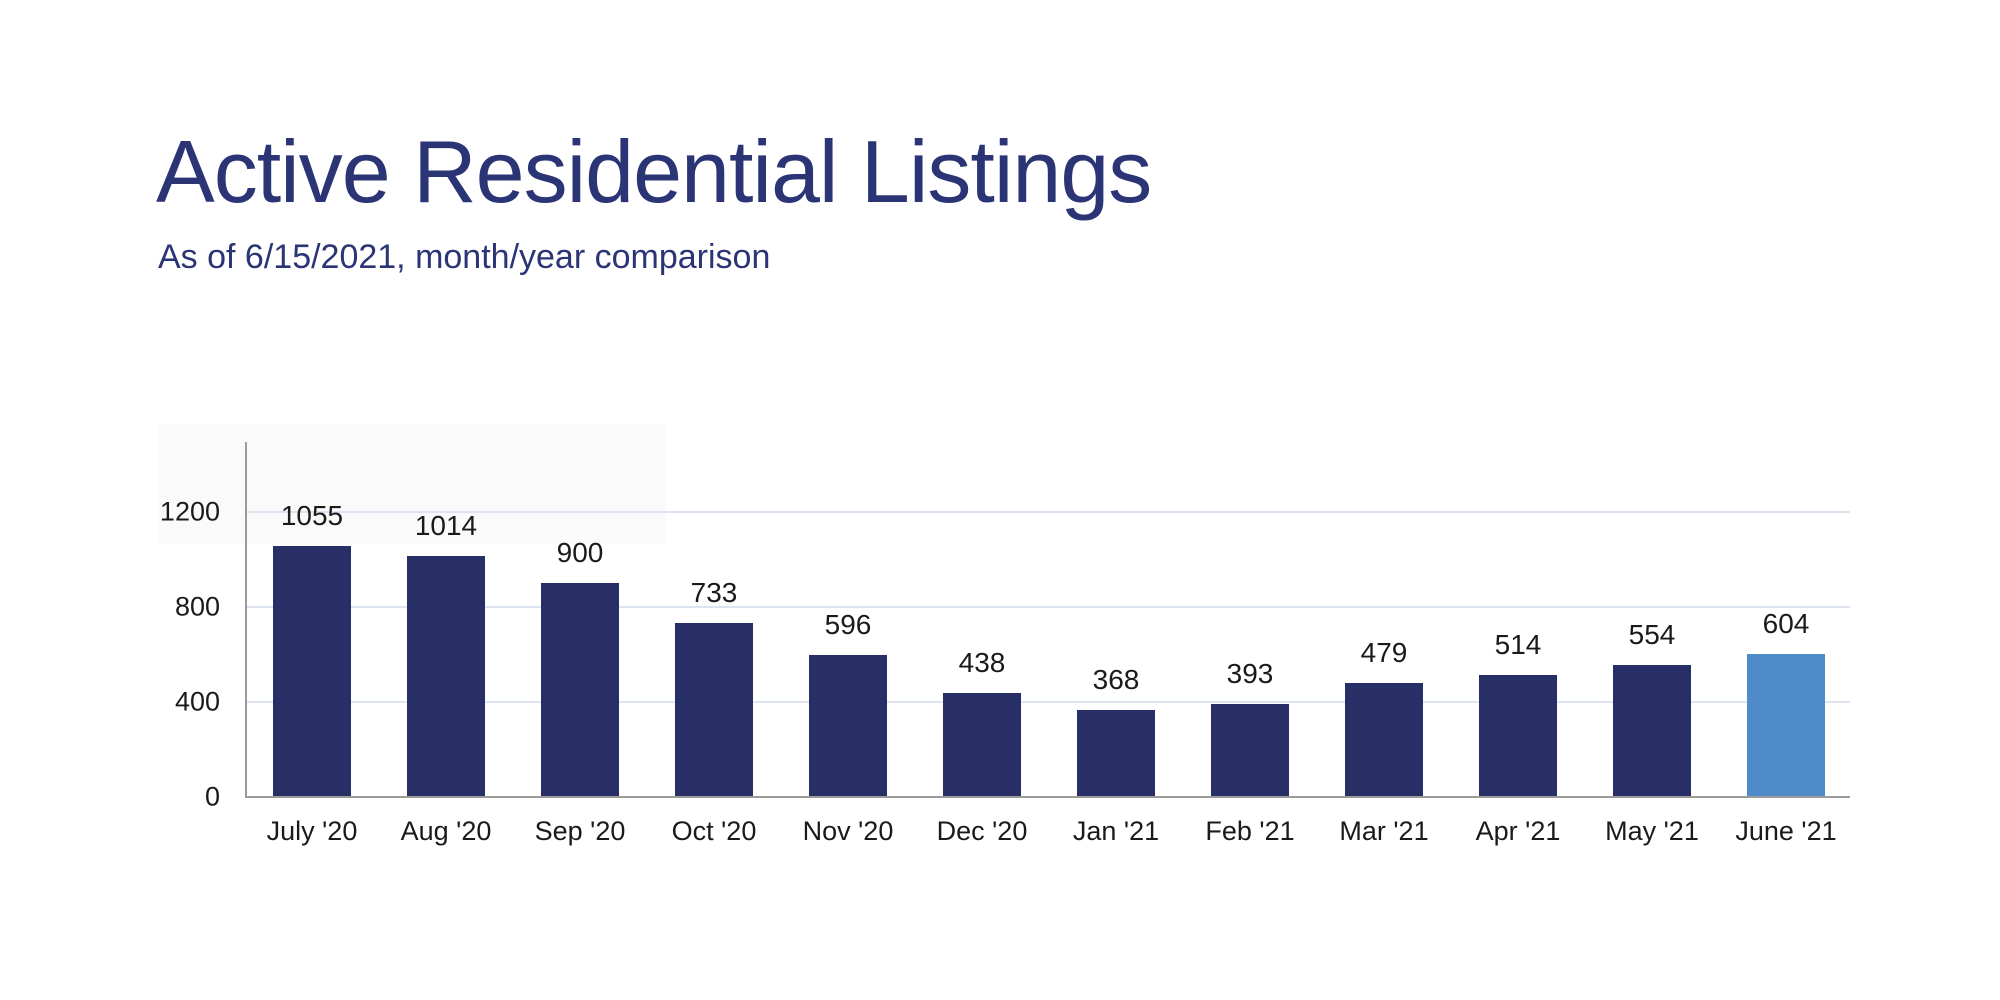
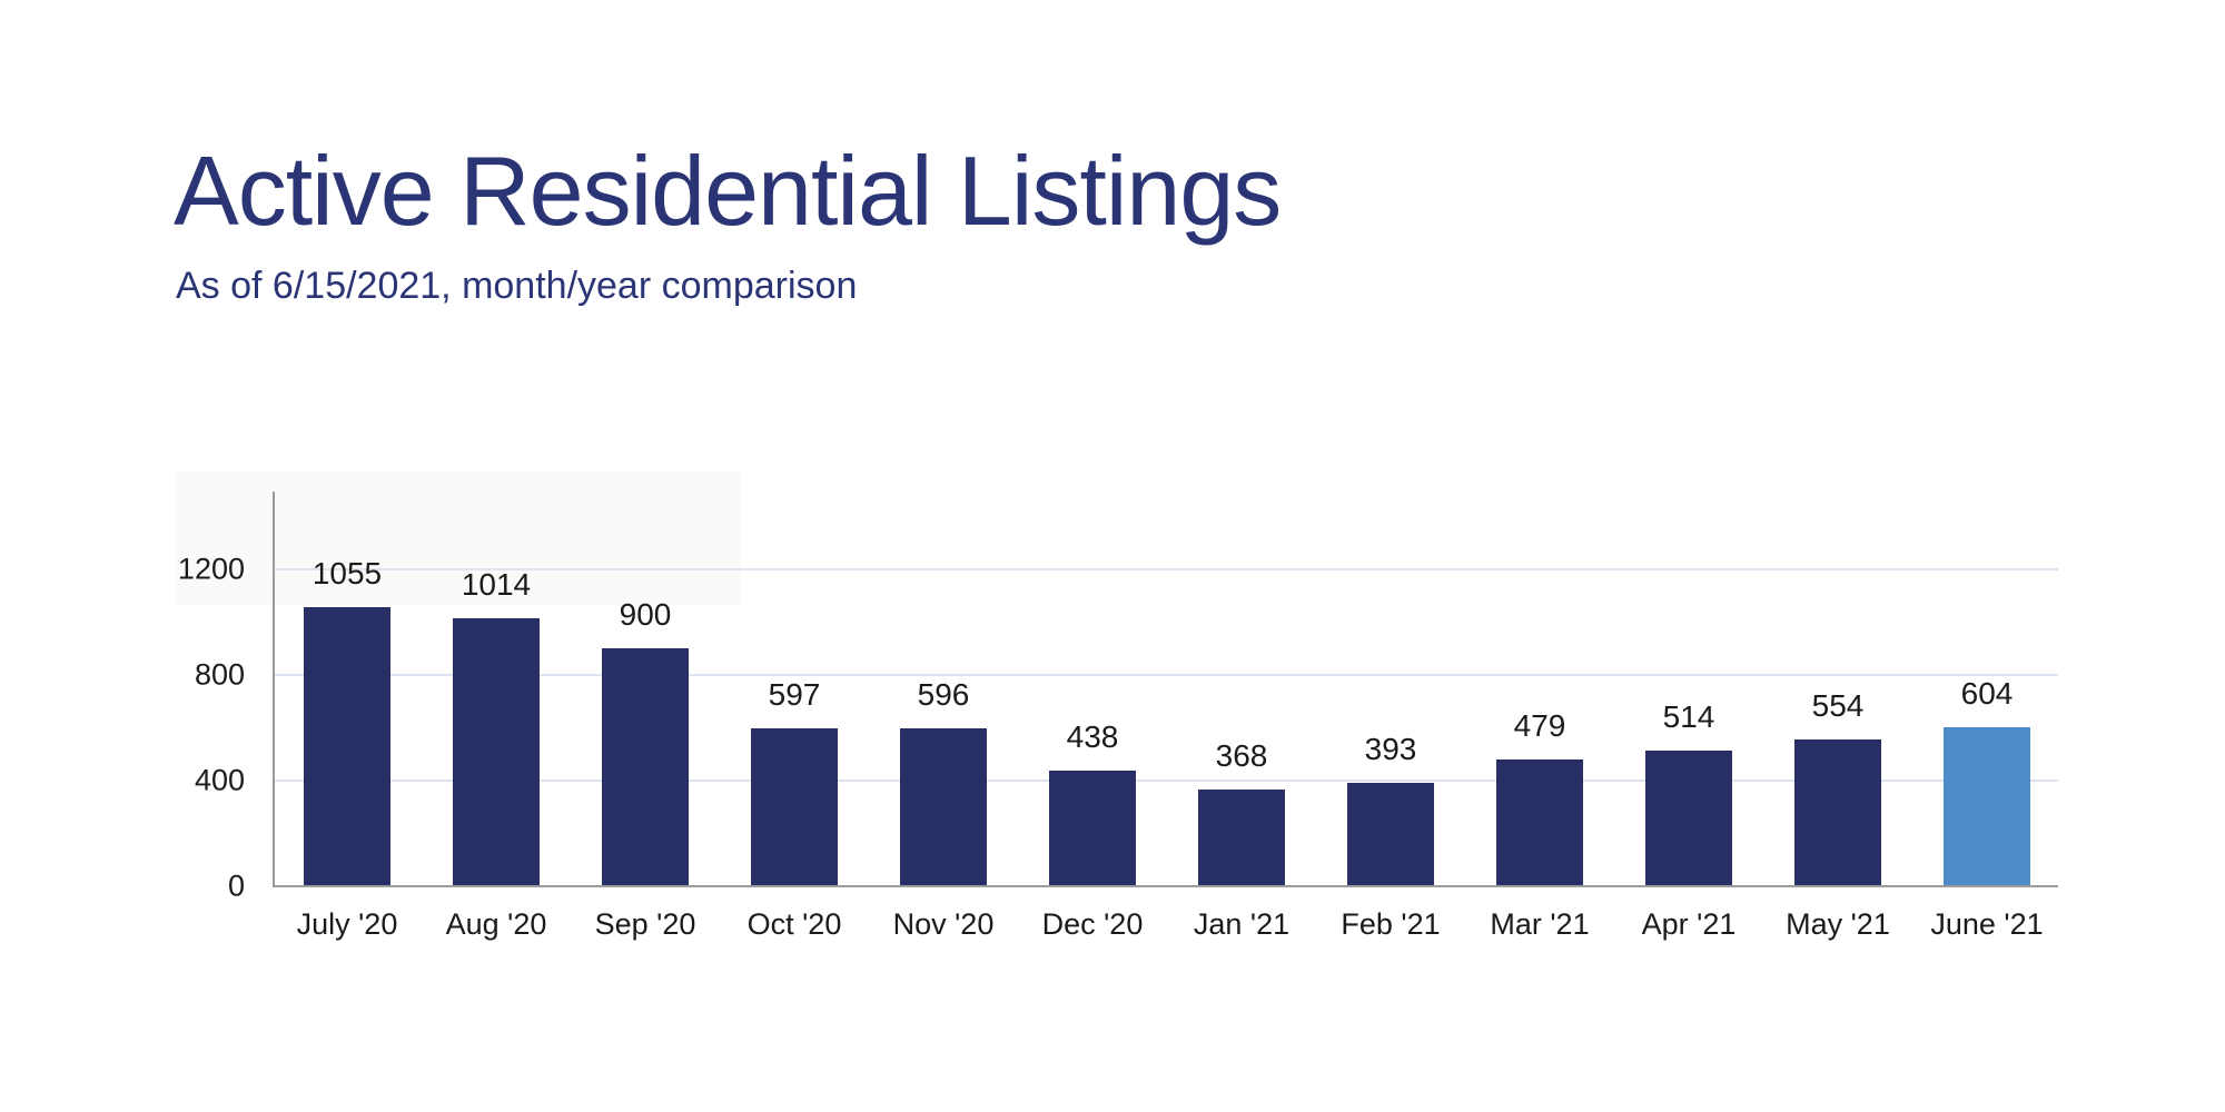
Oct '20: 733 -> 597
